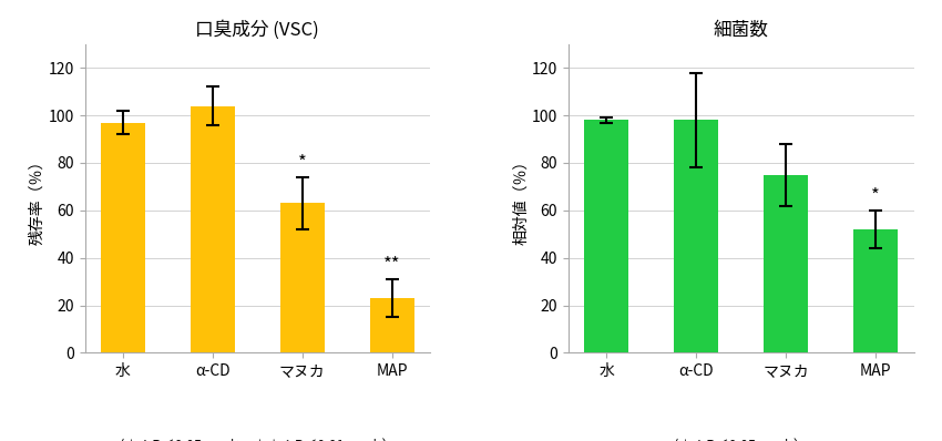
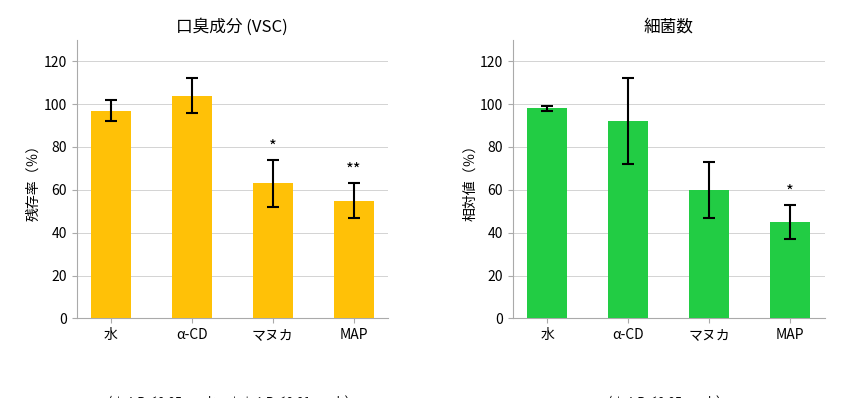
口臭成分 (VSC)/MAP: 23 -> 55
細菌数/α-CD: 98 -> 92
細菌数/マヌカ: 75 -> 60
細菌数/MAP: 52 -> 45
